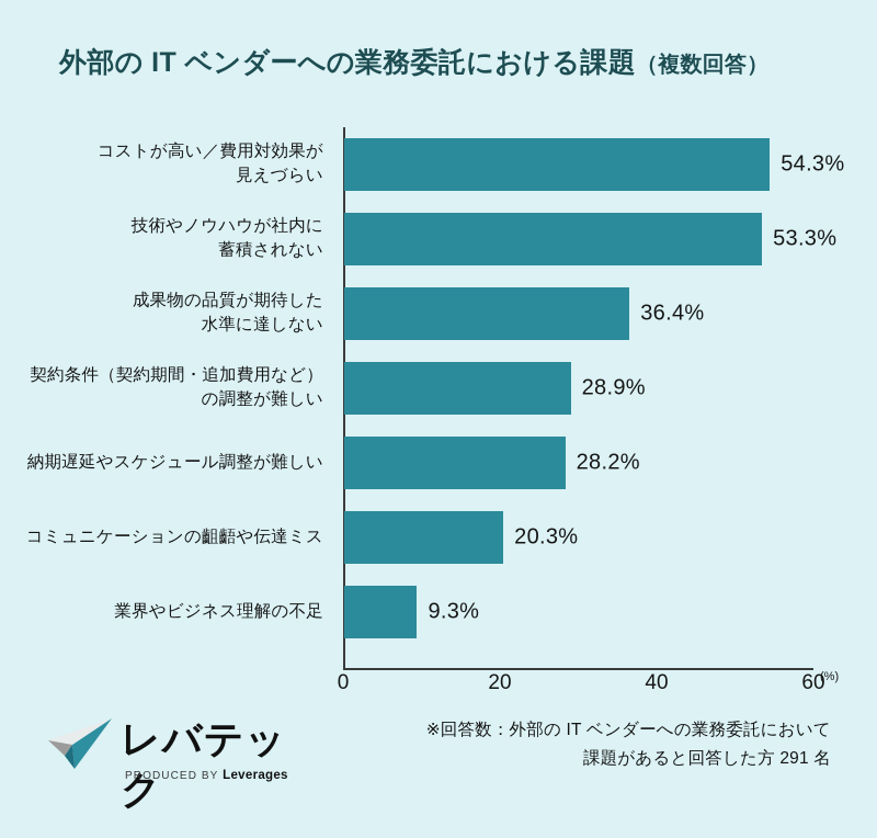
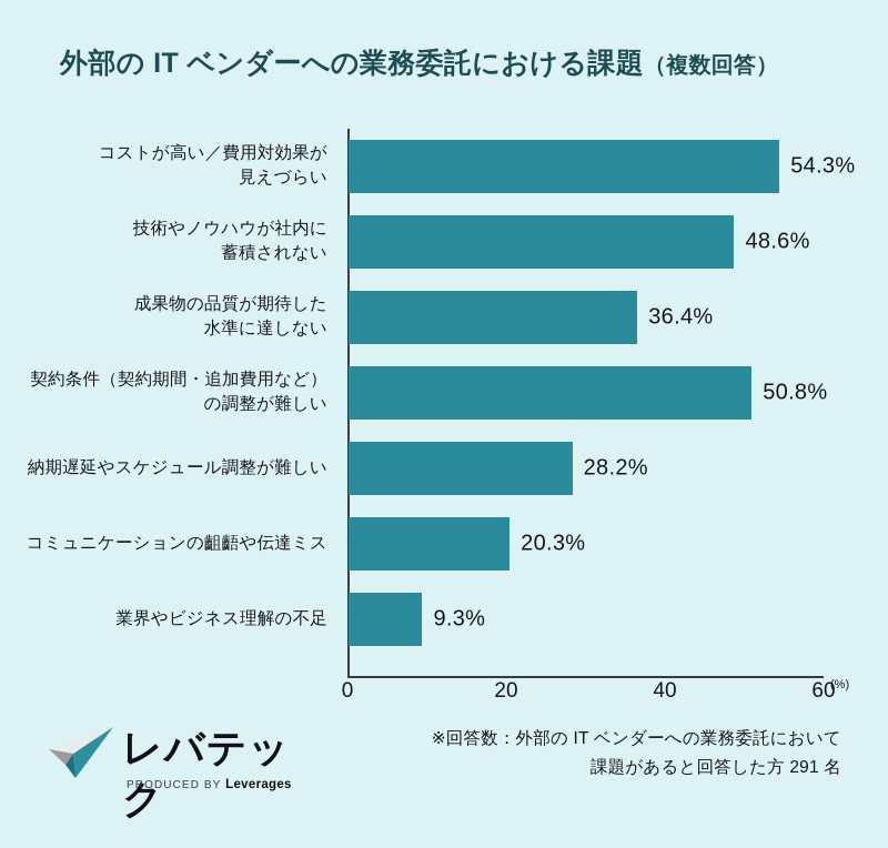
技術やノウハウが社内に 蓄積されない: 53.3% -> 48.6%
契約条件（契約期間・追加費用など） の調整が難しい: 28.9% -> 50.8%
